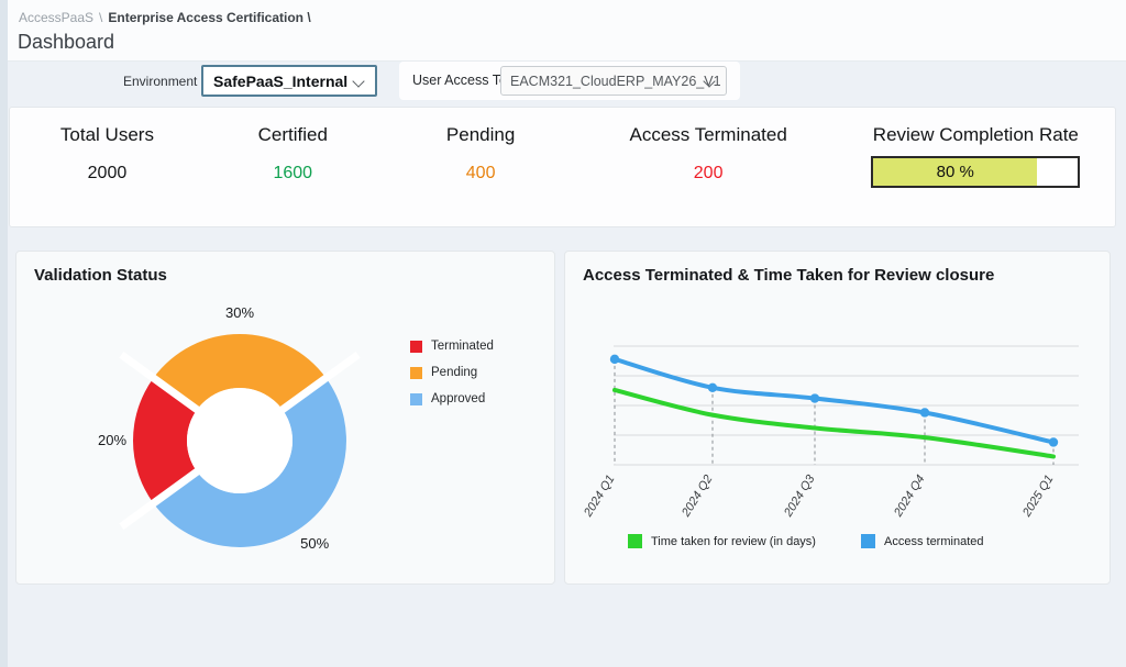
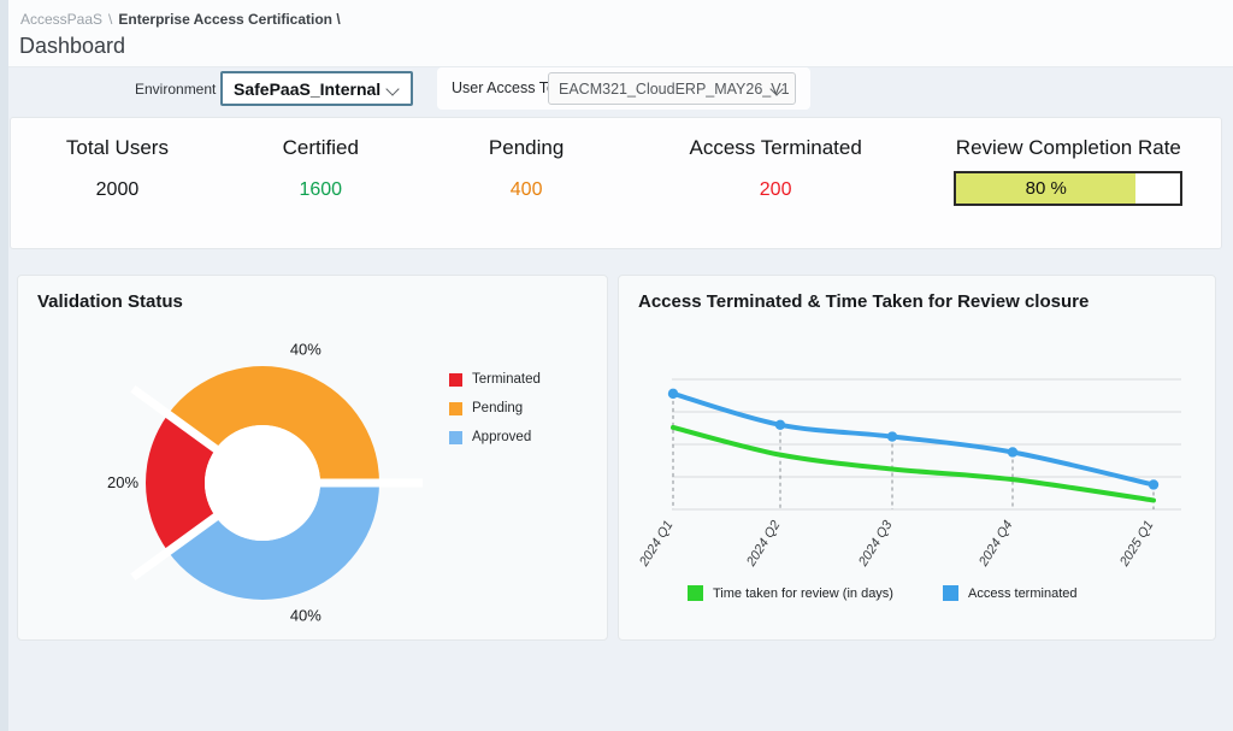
Validation Status/Pending: 30% -> 40%
Validation Status/Approved: 50% -> 40%
